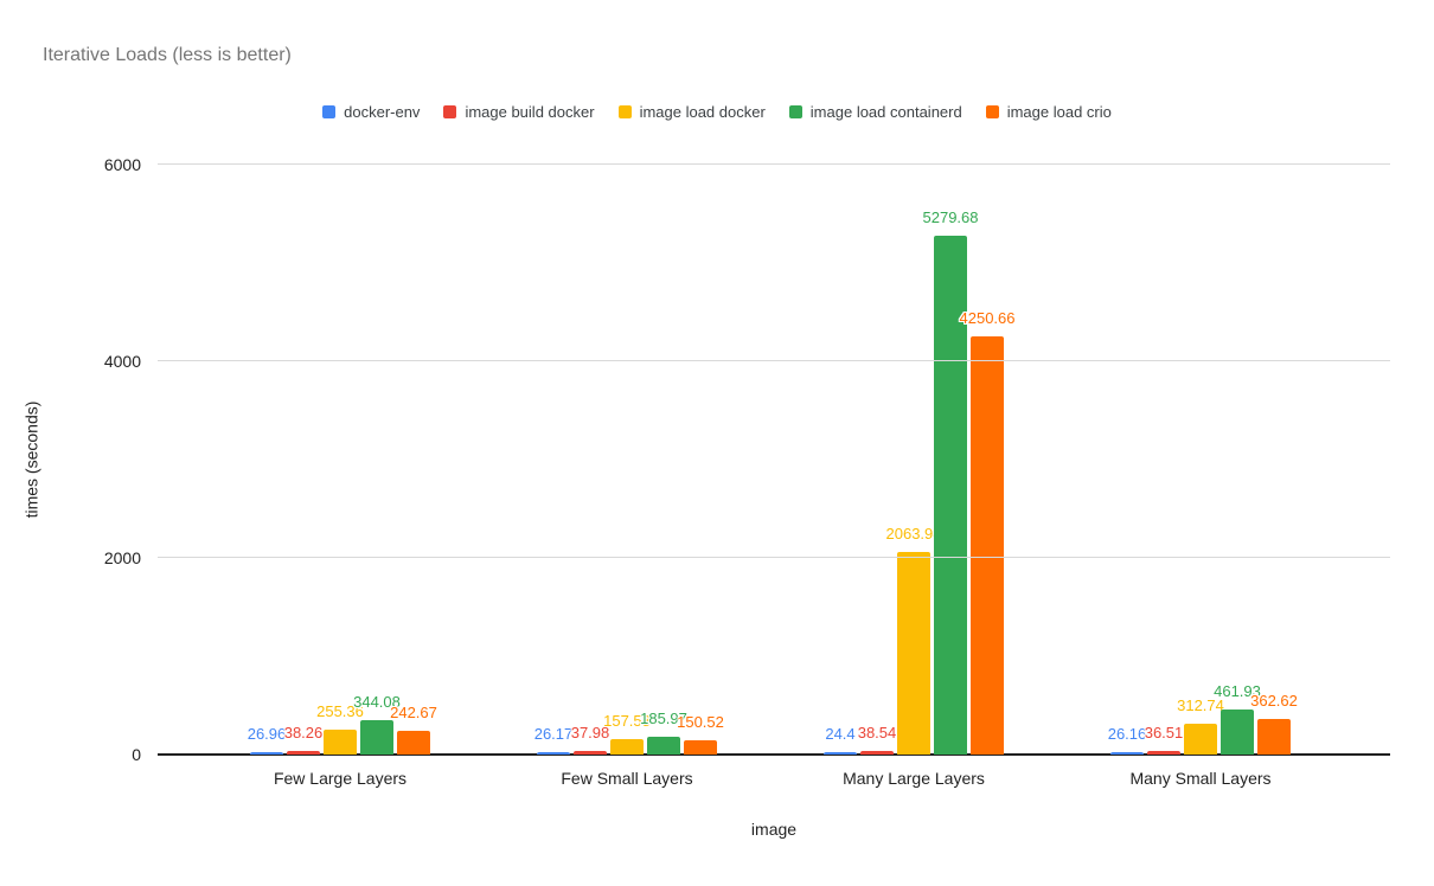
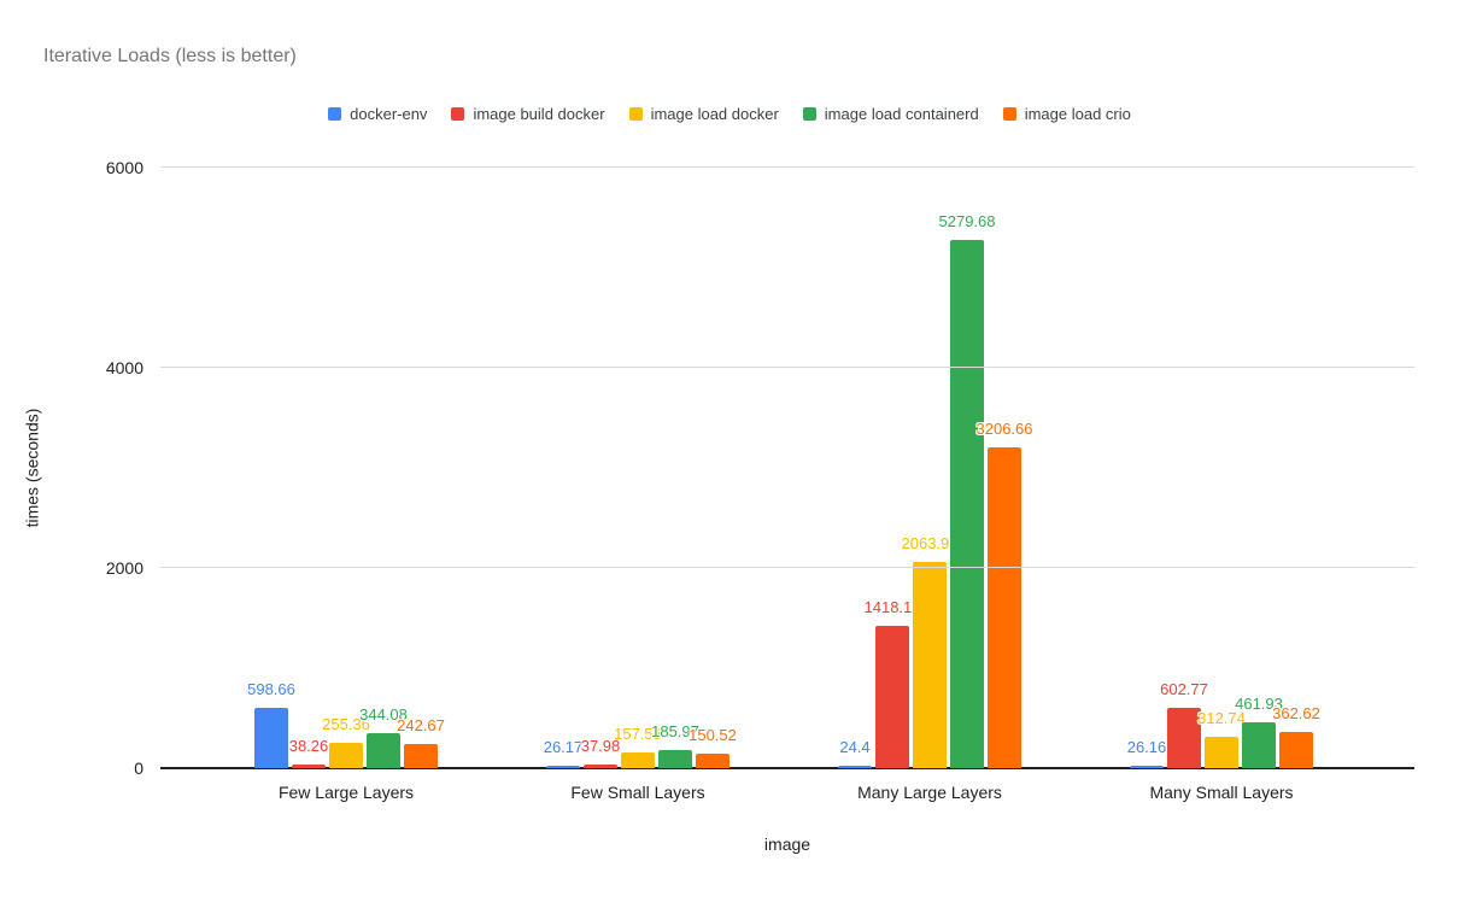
docker-env/Few Large Layers: 26.96 -> 598.66
image build docker/Many Large Layers: 38.54 -> 1418.12
image load crio/Many Large Layers: 4250.66 -> 3206.66
image build docker/Many Small Layers: 36.51 -> 602.77
